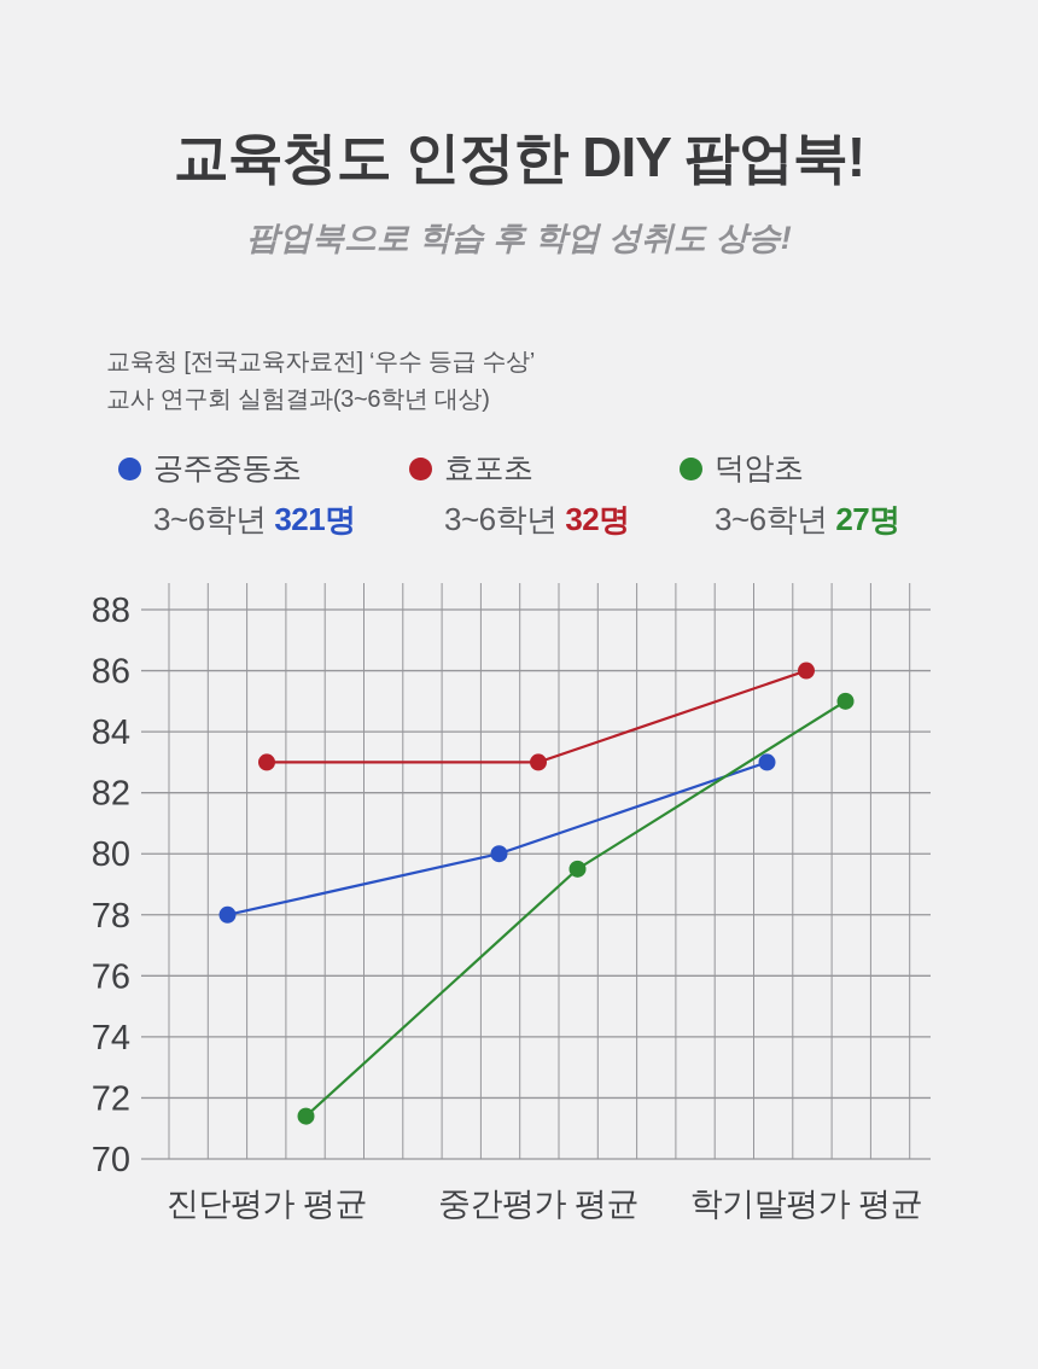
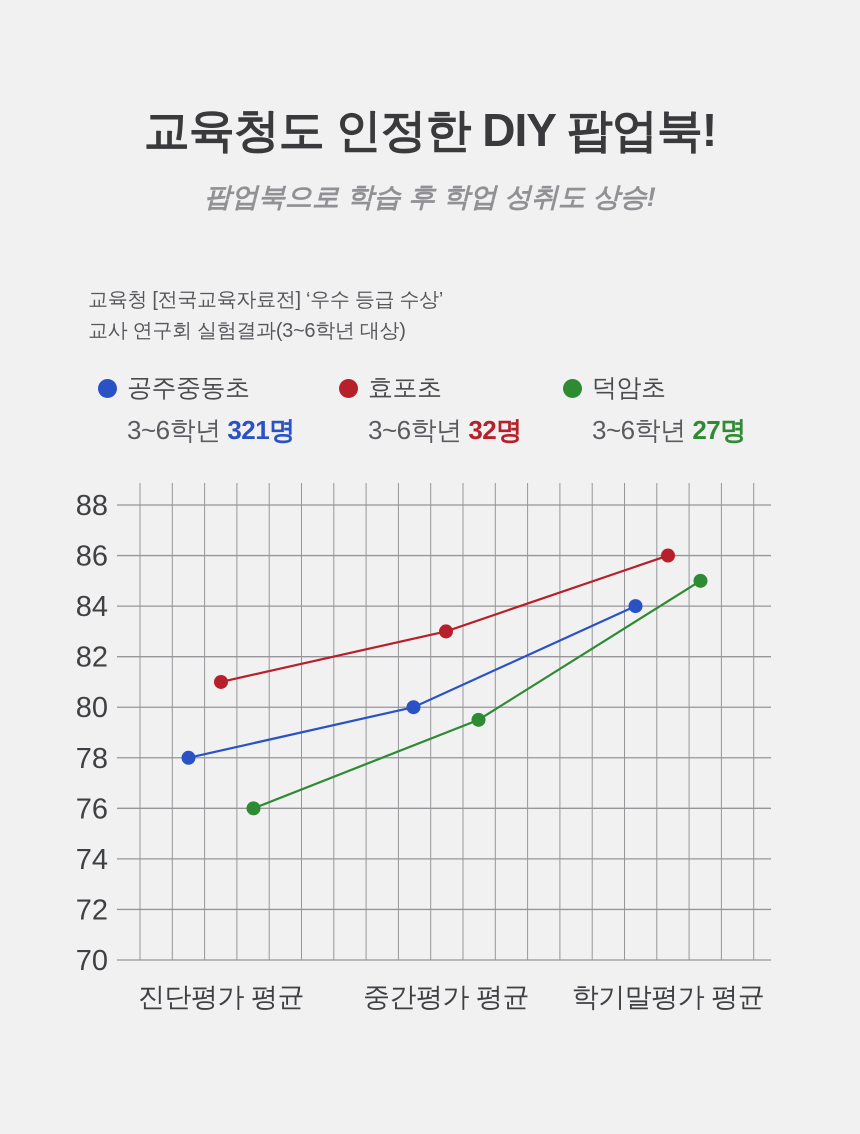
효포초/진단평가 평균: 83 -> 81
덕암초/진단평가 평균: 71.4 -> 76.0
공주중동초/학기말평가 평균: 83 -> 84
